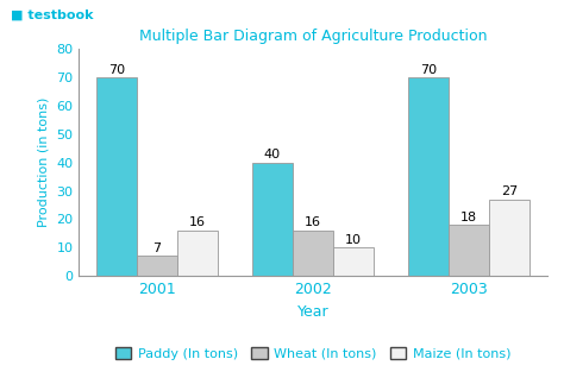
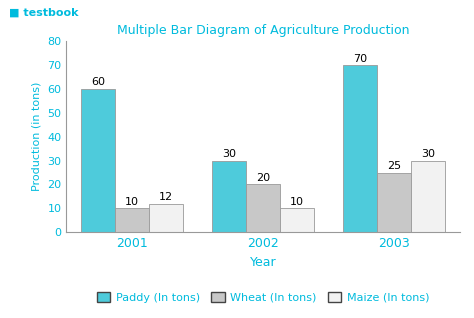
Paddy (In tons)/2001: 70 -> 60
Wheat (In tons)/2001: 7 -> 10
Maize (In tons)/2001: 16 -> 12
Paddy (In tons)/2002: 40 -> 30
Wheat (In tons)/2002: 16 -> 20
Wheat (In tons)/2003: 18 -> 25
Maize (In tons)/2003: 27 -> 30
